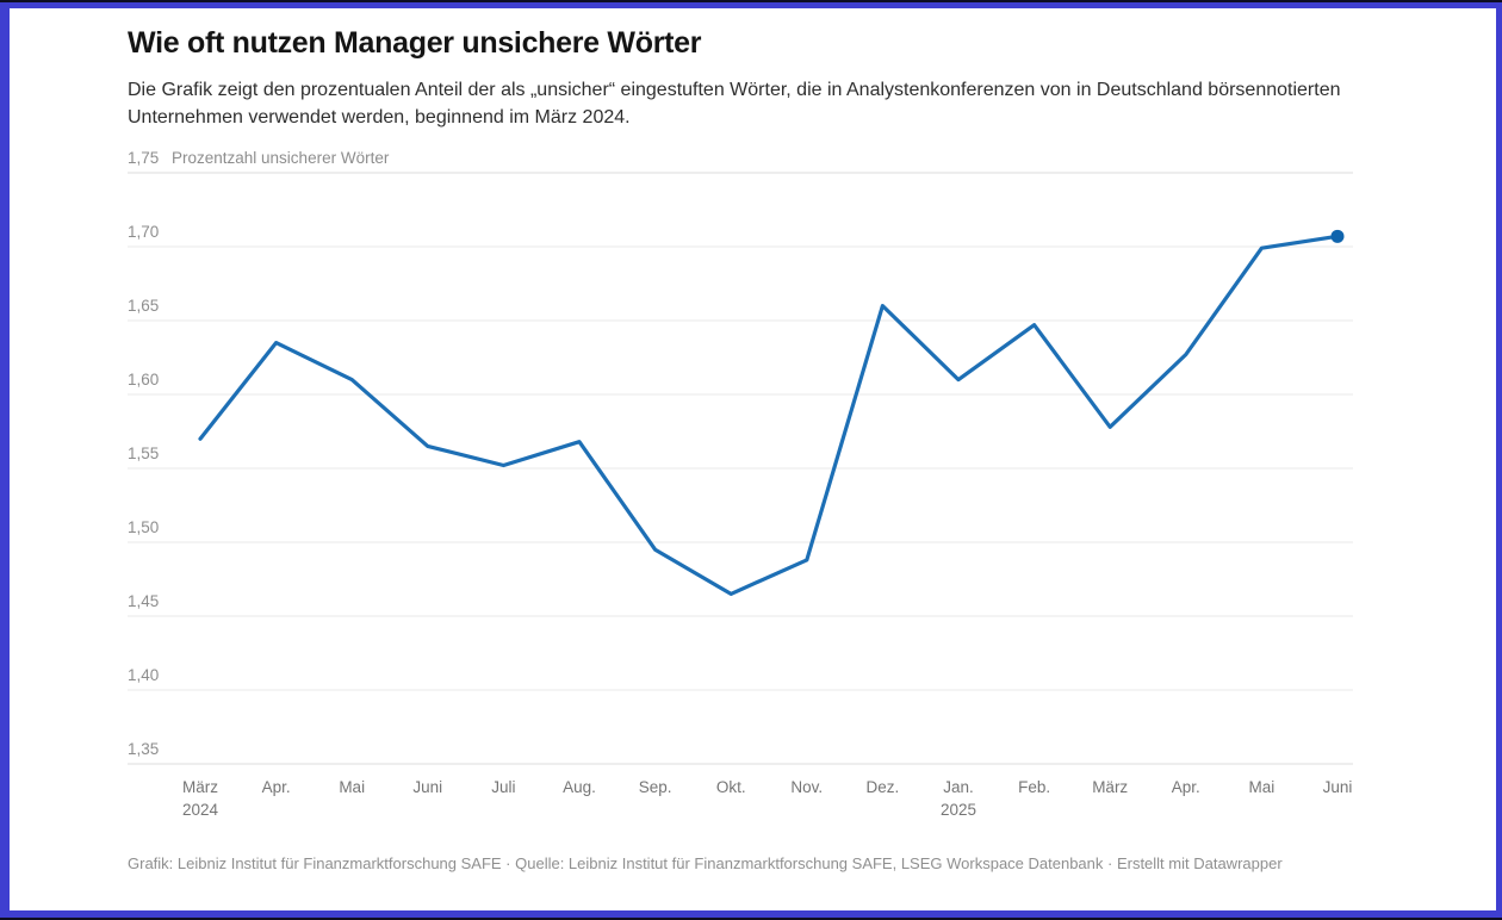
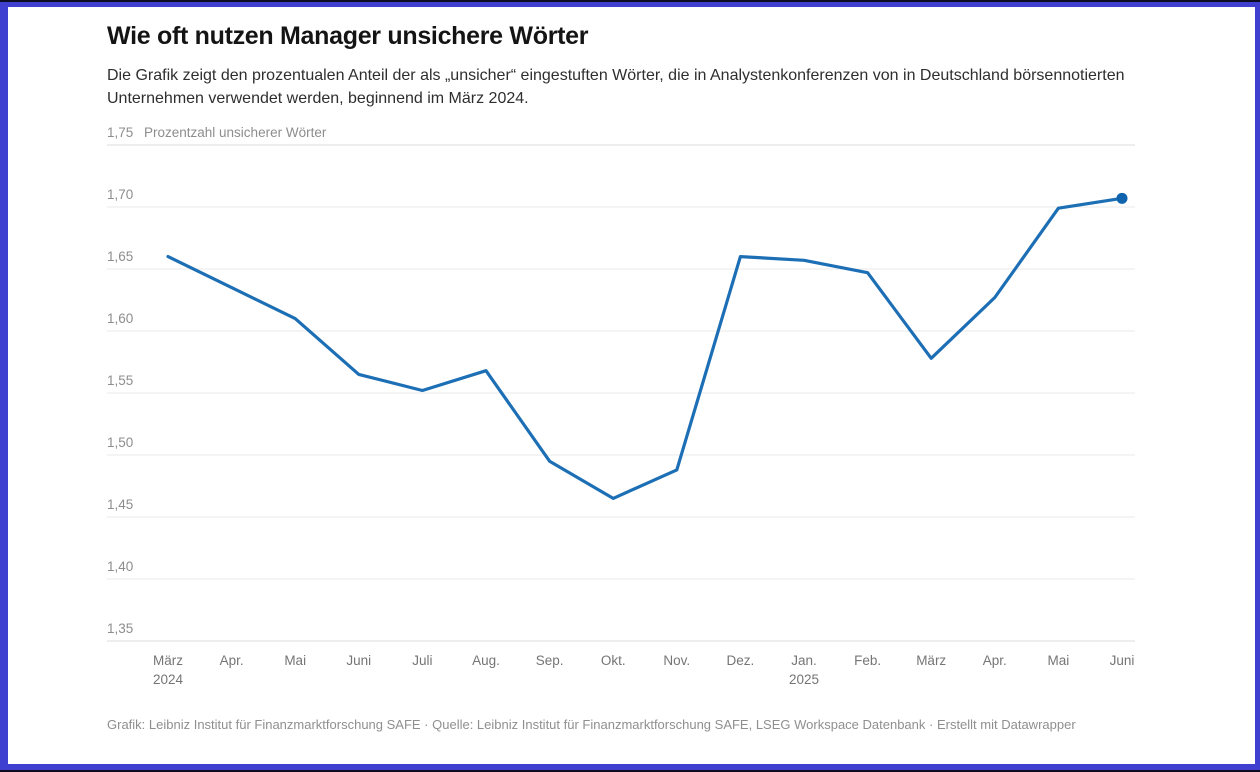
März 2024: 1,57 -> 1,66
Jan. 2025: 1,61 -> 1,66
